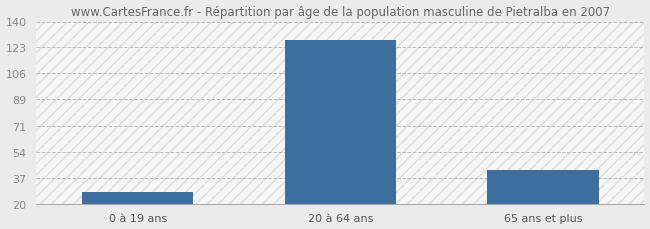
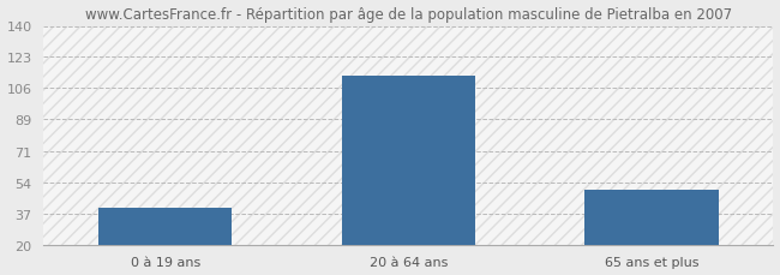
0 à 19 ans: 28 -> 40
20 à 64 ans: 128 -> 113
65 ans et plus: 42 -> 50
